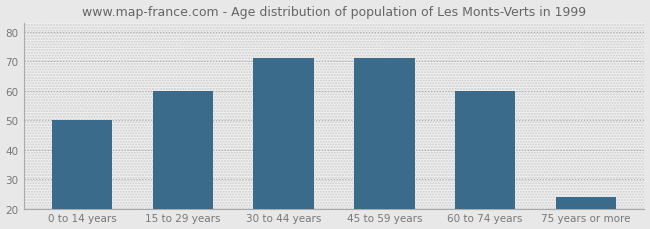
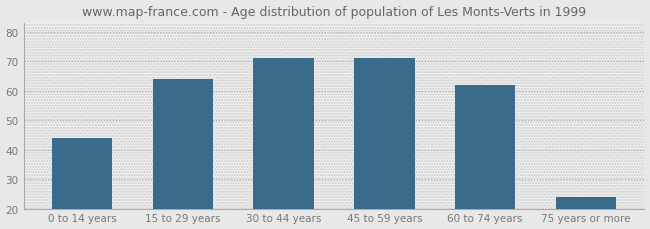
0 to 14 years: 50 -> 44
15 to 29 years: 60 -> 64
60 to 74 years: 60 -> 62
